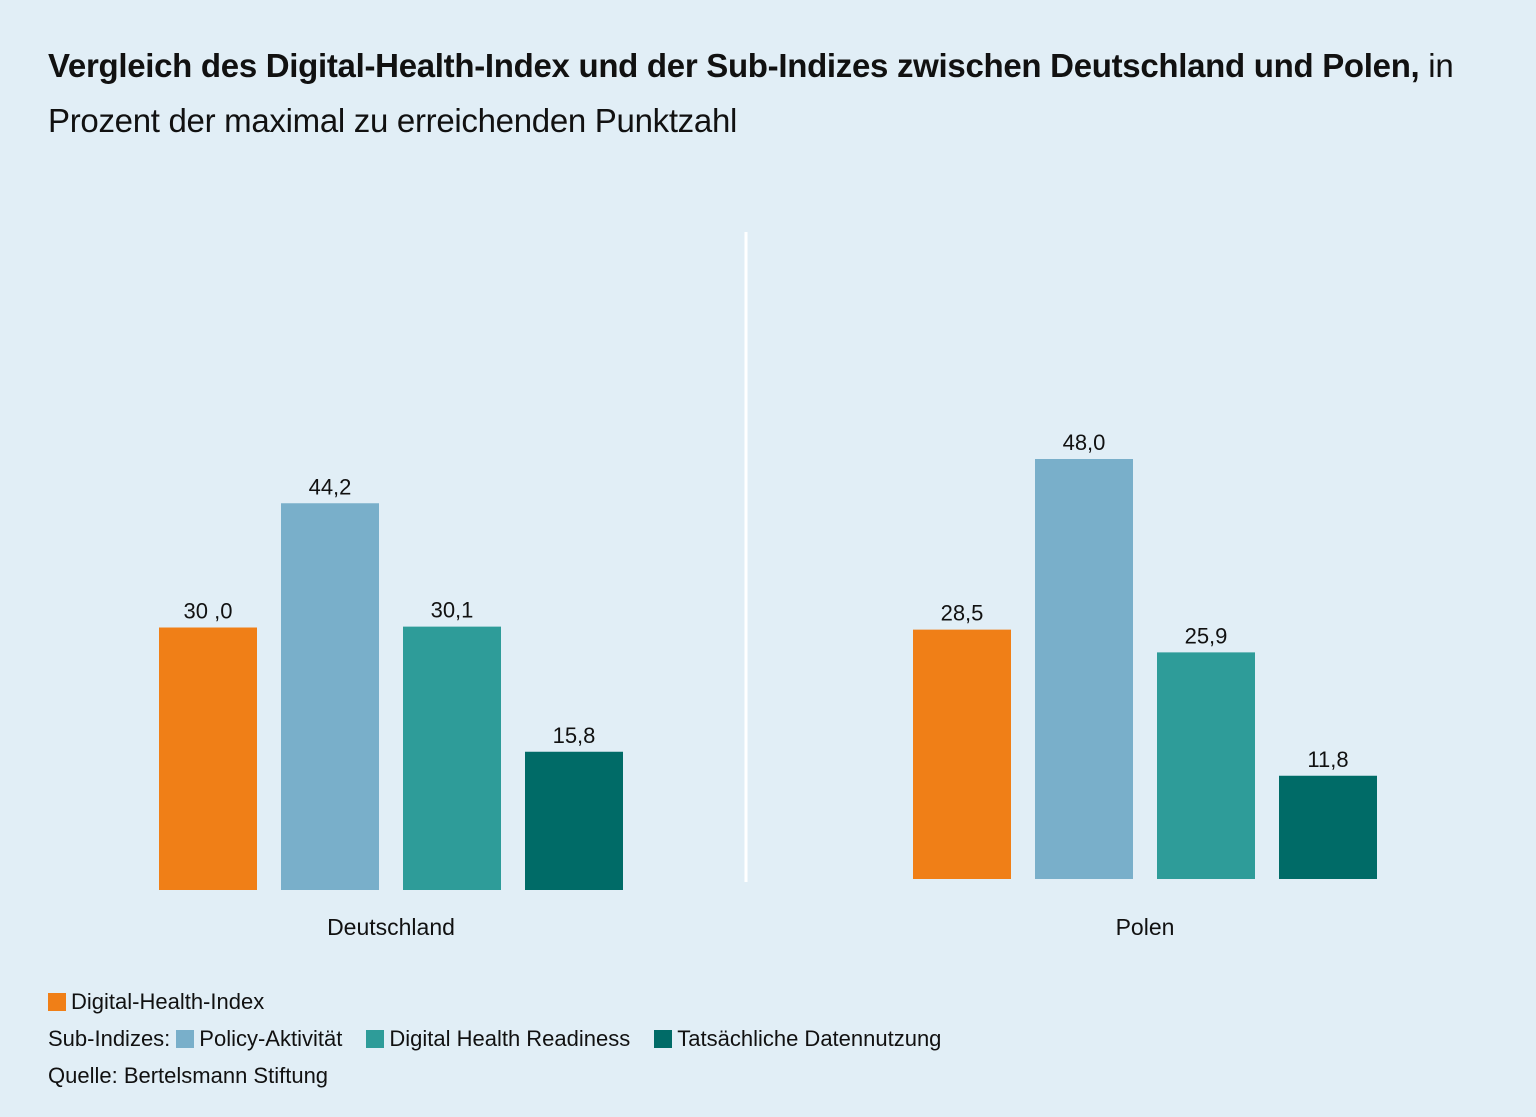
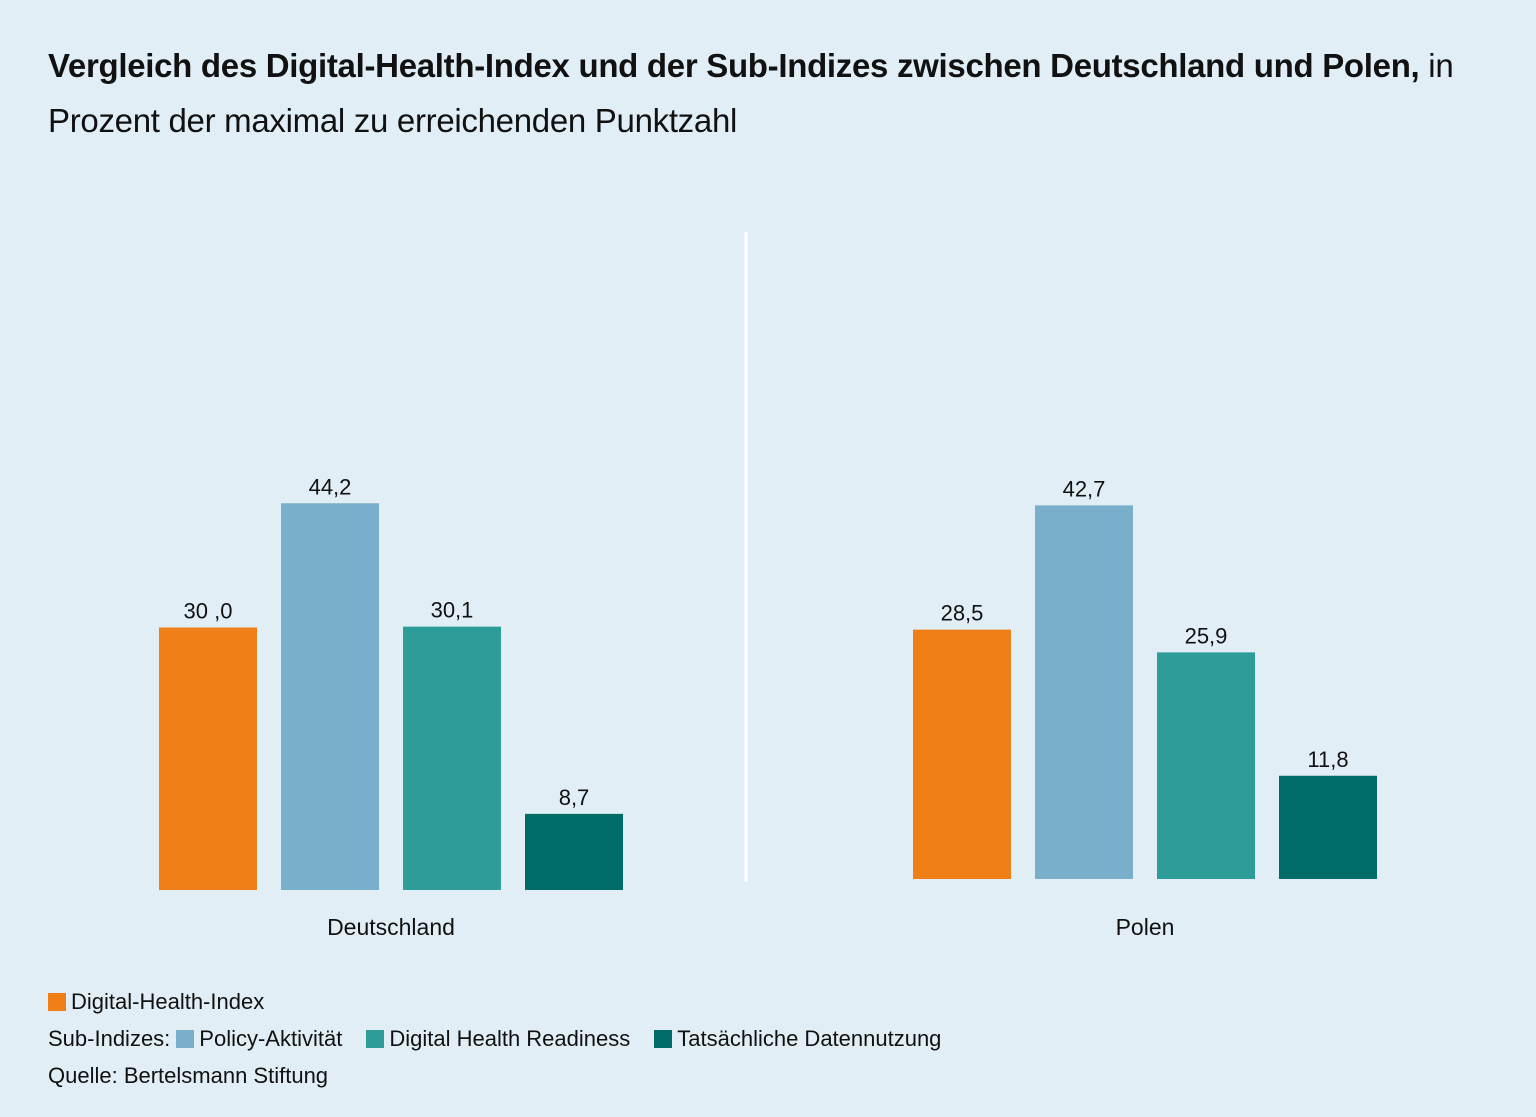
Tatsächliche Datennutzung/Deutschland: 15,8 -> 8,7
Policy-Aktivität/Polen: 48,0 -> 42,7
